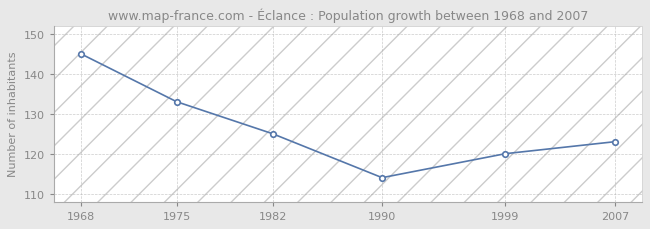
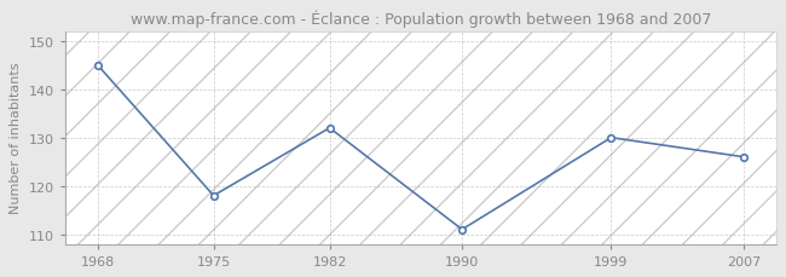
1975: 133 -> 118
1982: 125 -> 132
1990: 114 -> 111
1999: 120 -> 130
2007: 123 -> 126
